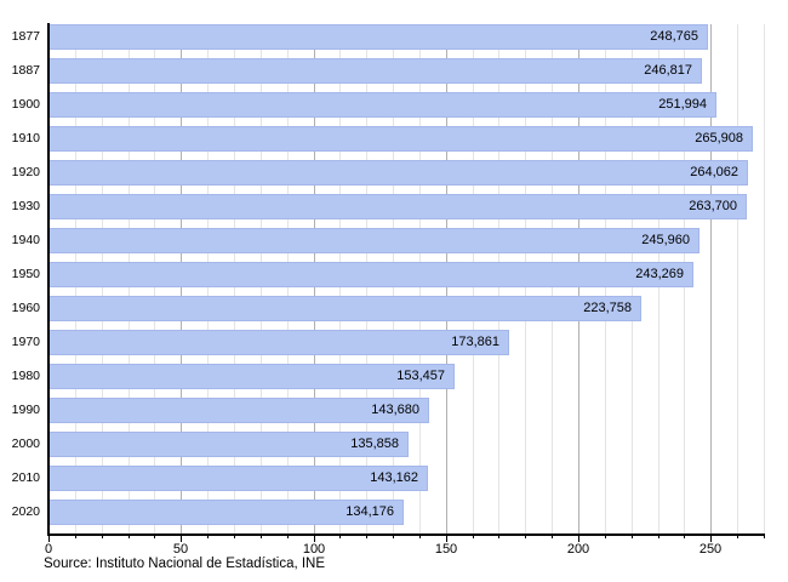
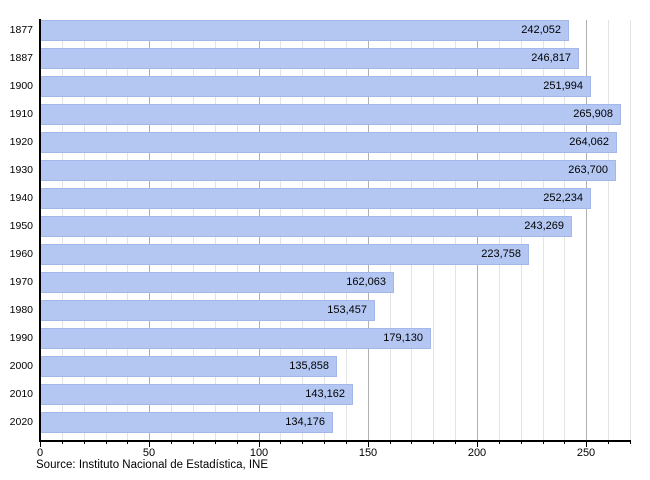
1877: 248,765 -> 242,052
1940: 245,960 -> 252,234
1970: 173,861 -> 162,063
1990: 143,680 -> 179,130
